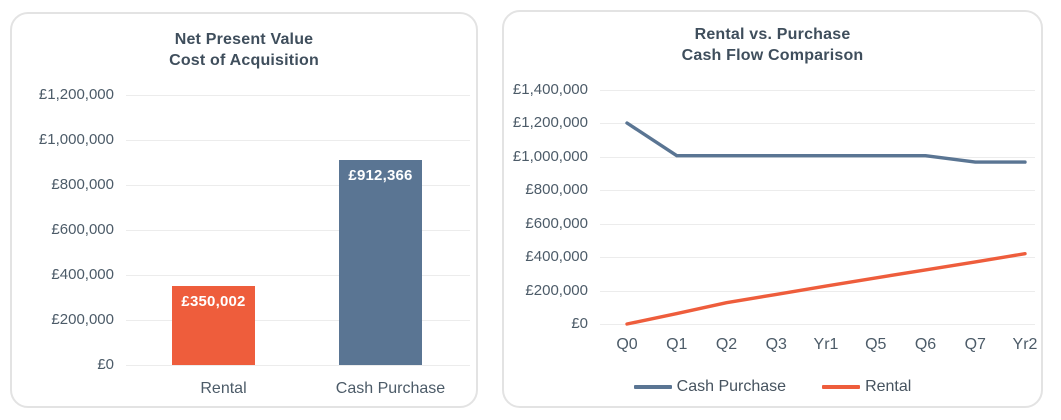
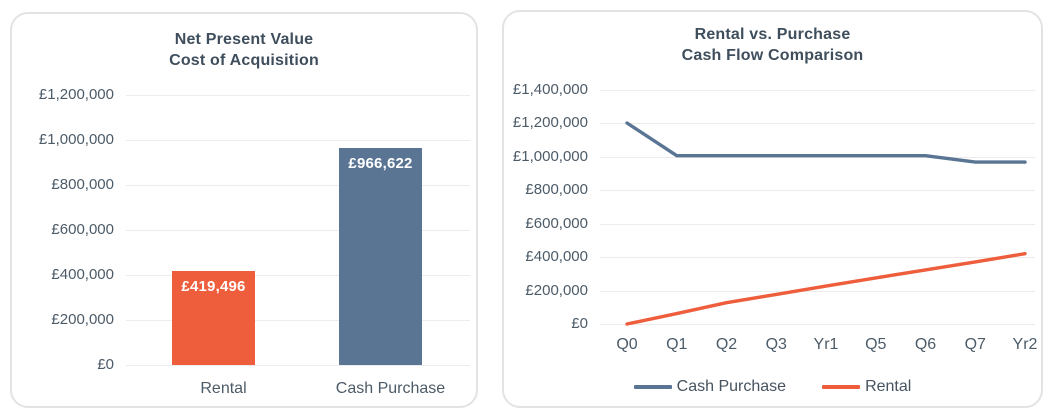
Net Present Value Cost of Acquisition/Rental: £350,002 -> £419,496
Net Present Value Cost of Acquisition/Cash Purchase: £912,366 -> £966,622
